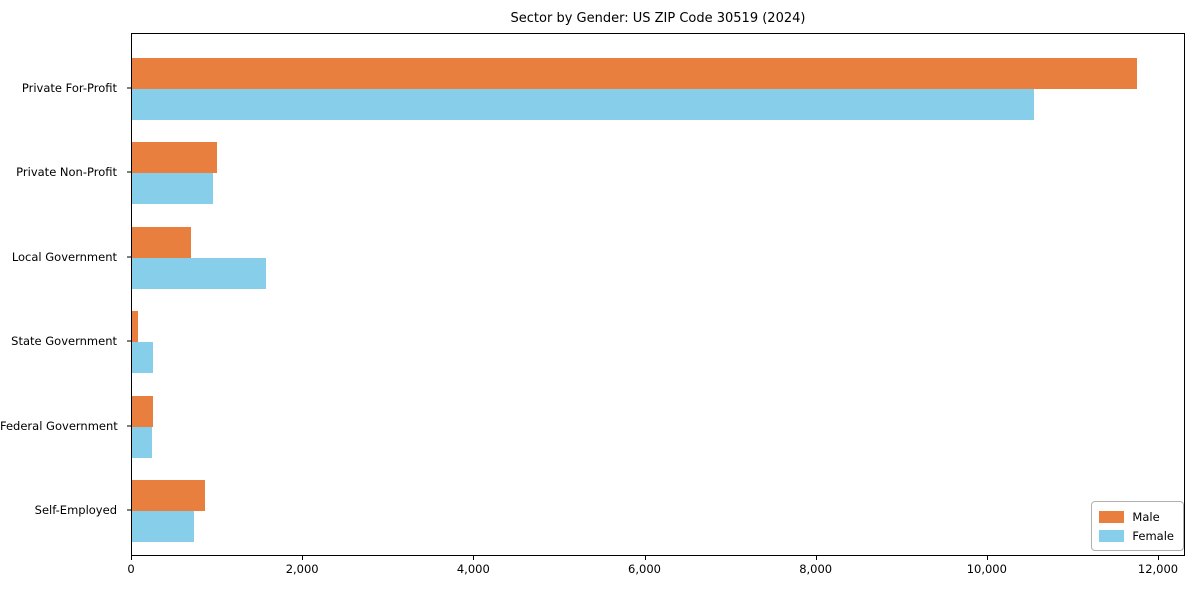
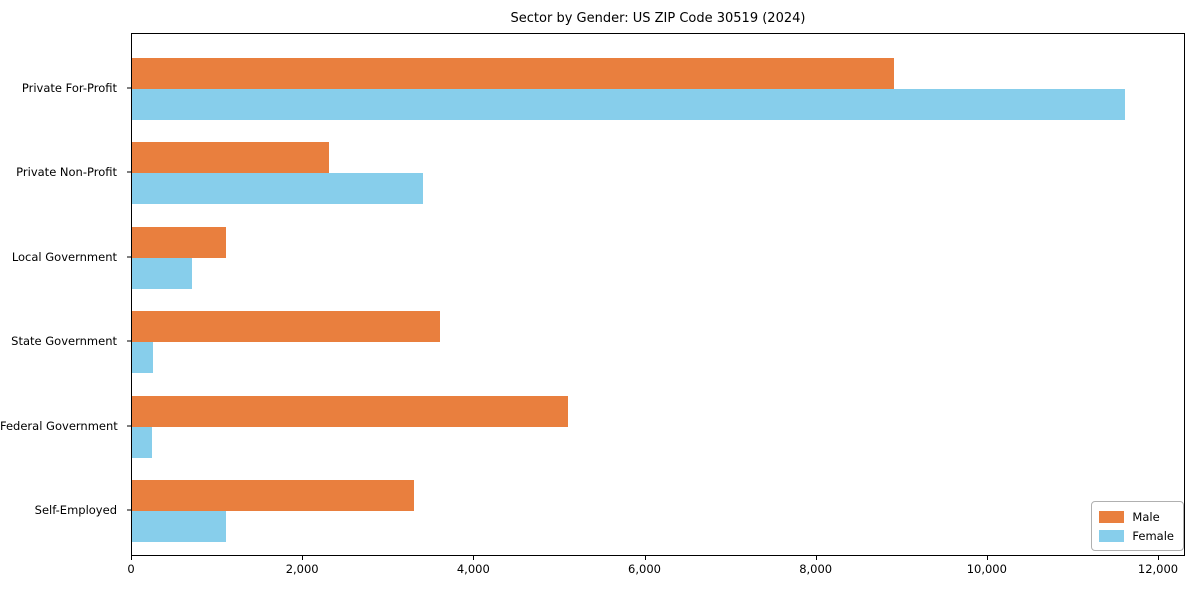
Male/Private For-Profit: 11700 -> 8900
Female/Private For-Profit: 10500 -> 11600
Male/Private Non-Profit: 1000 -> 2300
Female/Private Non-Profit: 1000 -> 3400
Male/Local Government: 700 -> 1100
Female/Local Government: 1600 -> 700
Male/State Government: 100 -> 3600
Male/Federal Government: 200 -> 5100
Male/Self-Employed: 800 -> 3300
Female/Self-Employed: 700 -> 1100
